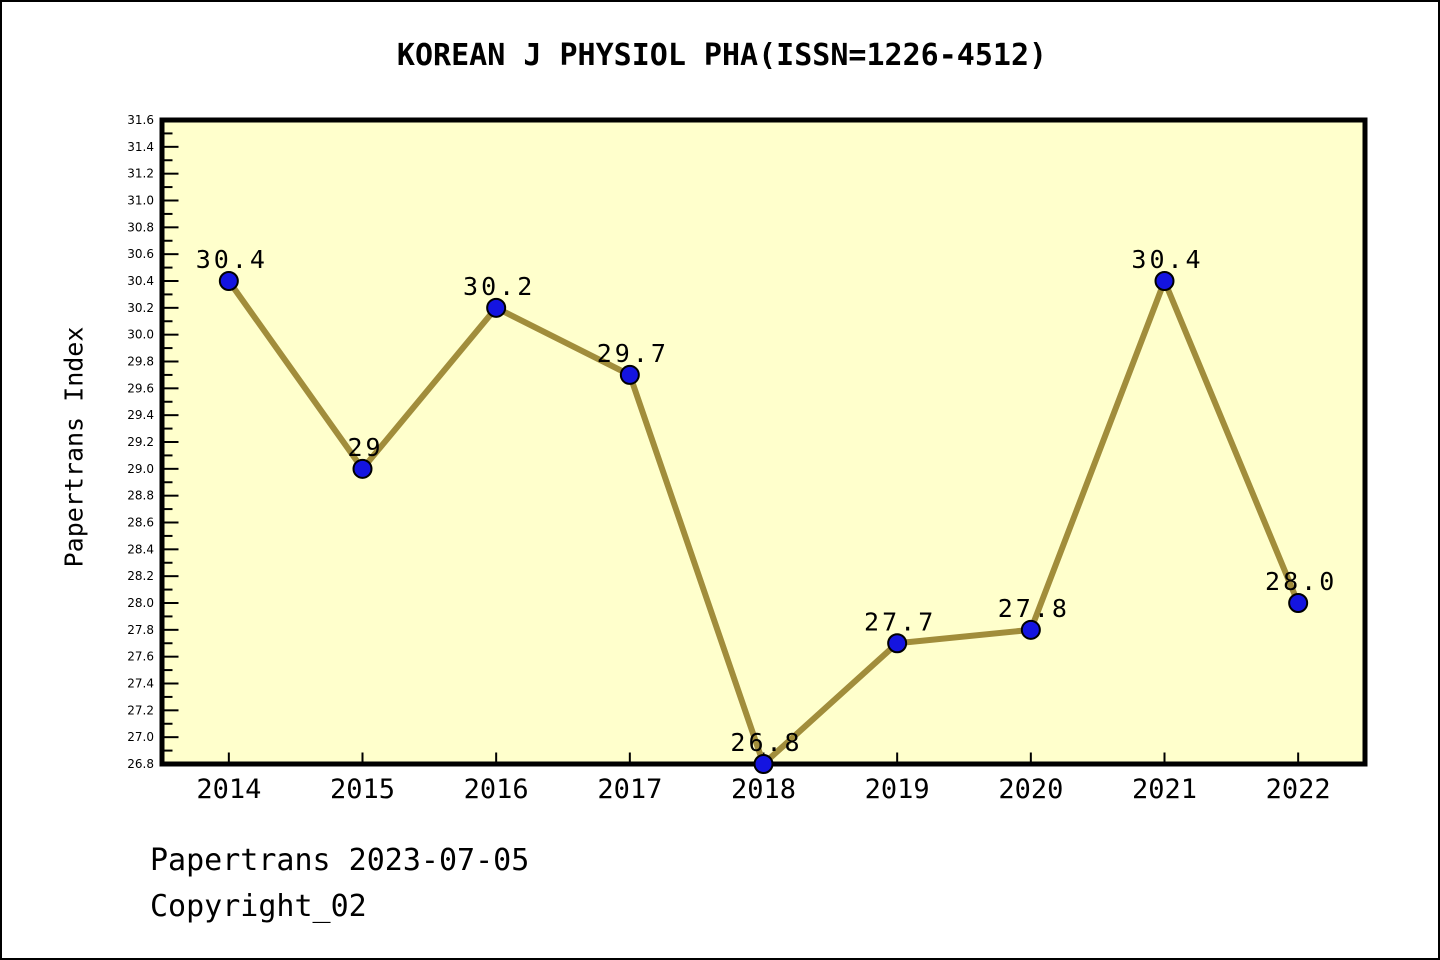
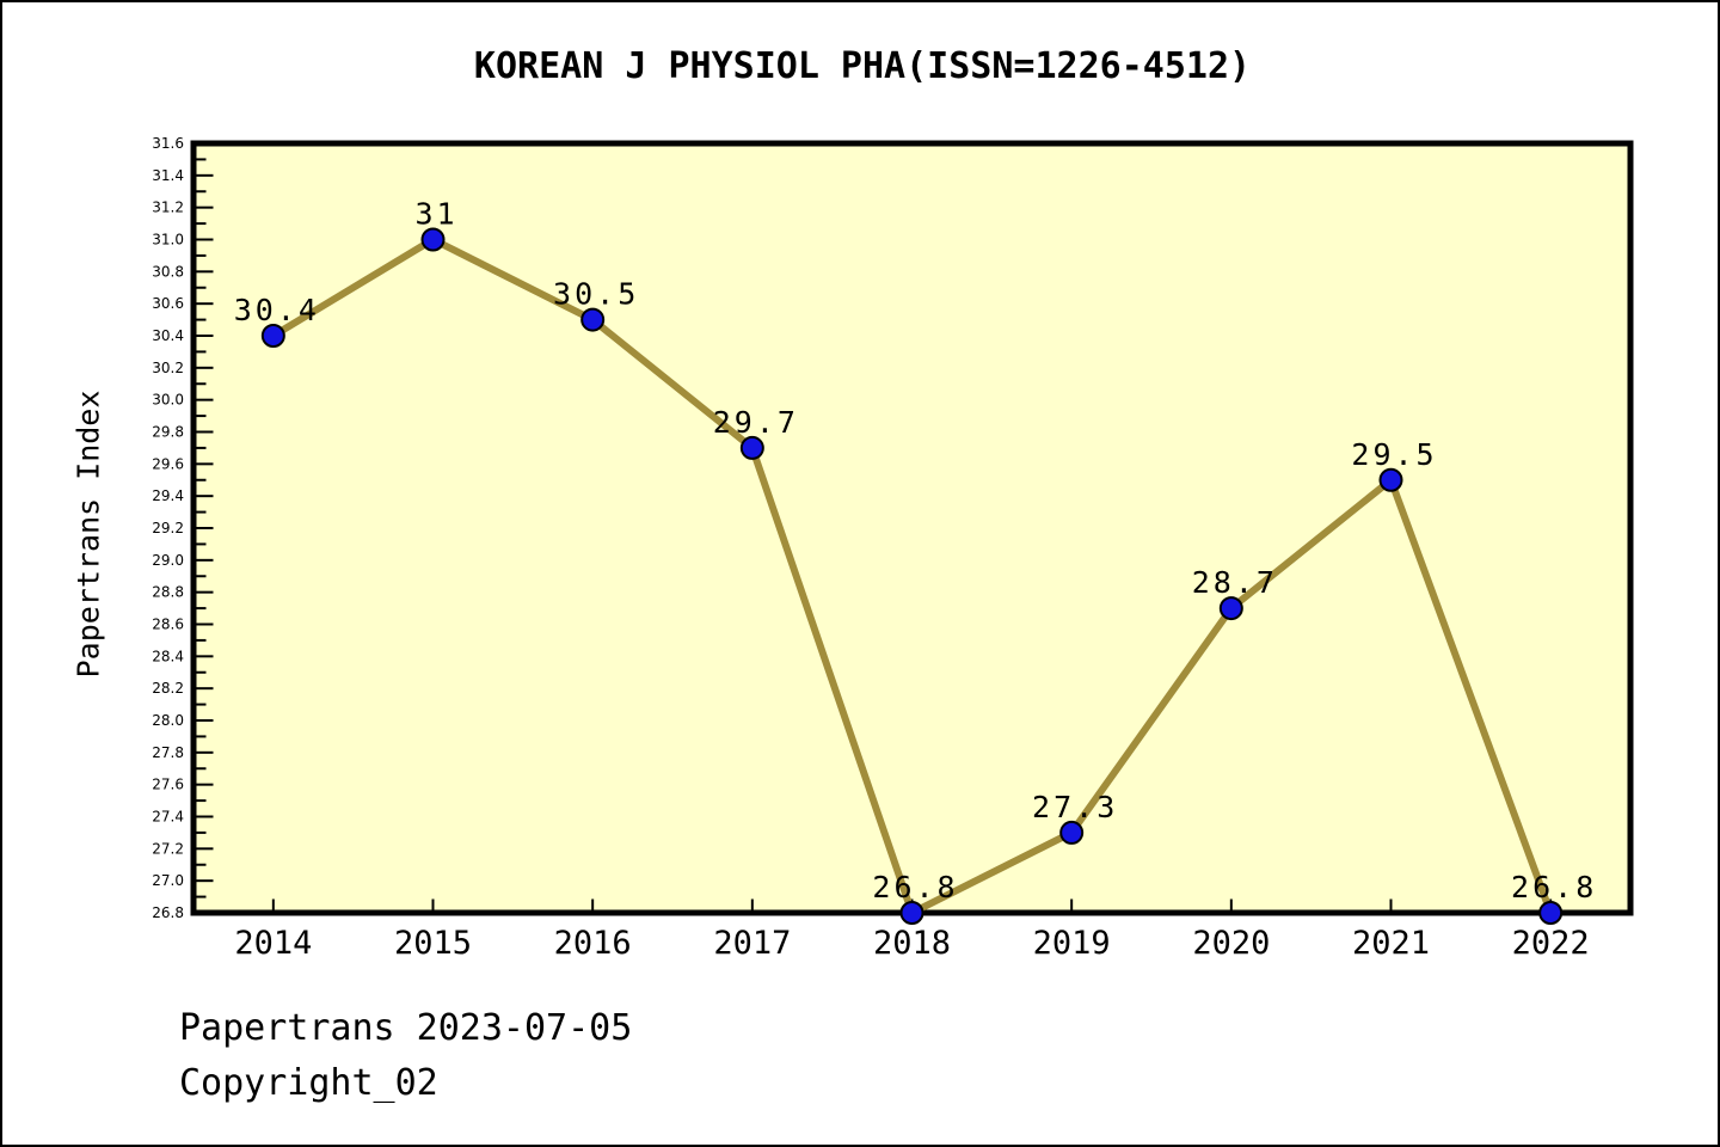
2015: 29 -> 31
2016: 30.2 -> 30.5
2019: 27.7 -> 27.3
2020: 27.8 -> 28.7
2021: 30.4 -> 29.5
2022: 28.0 -> 26.8
